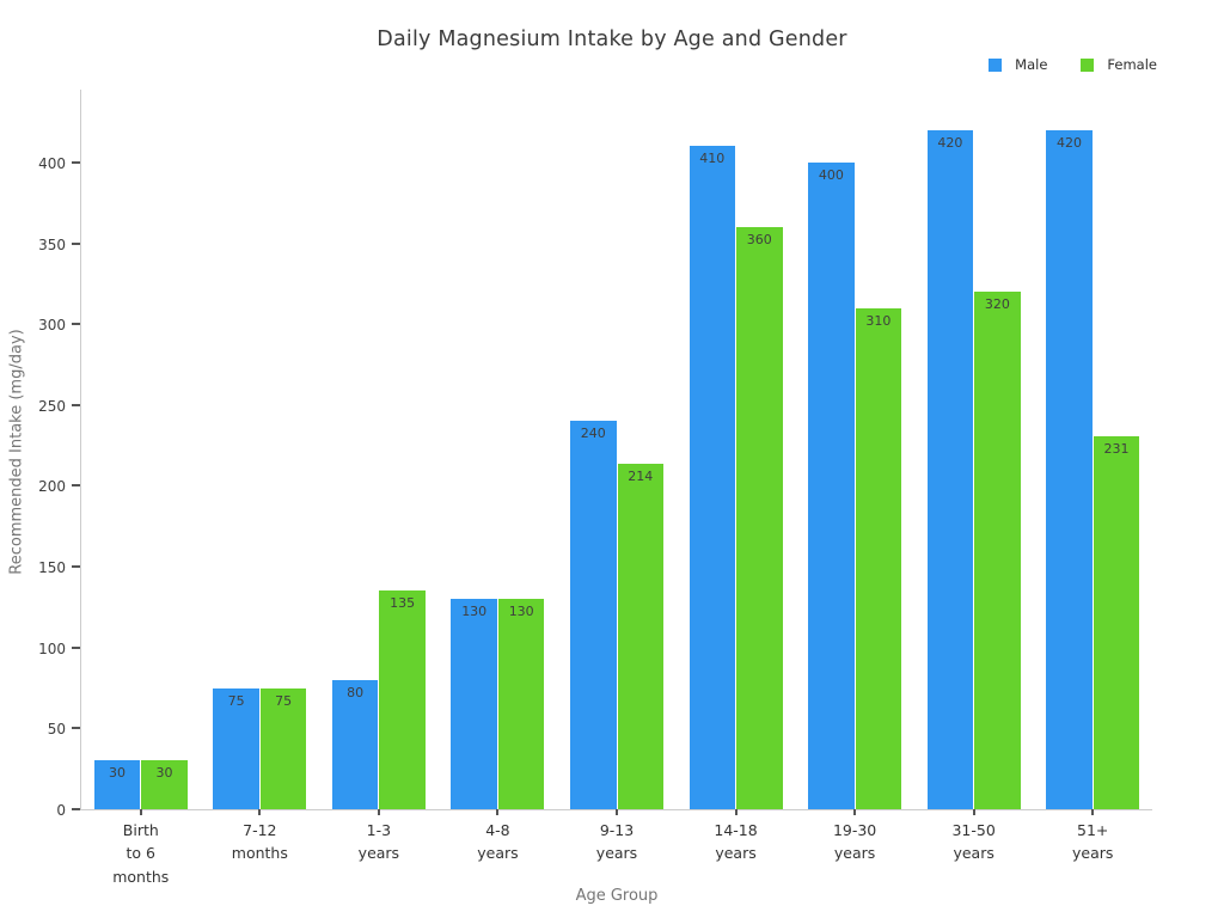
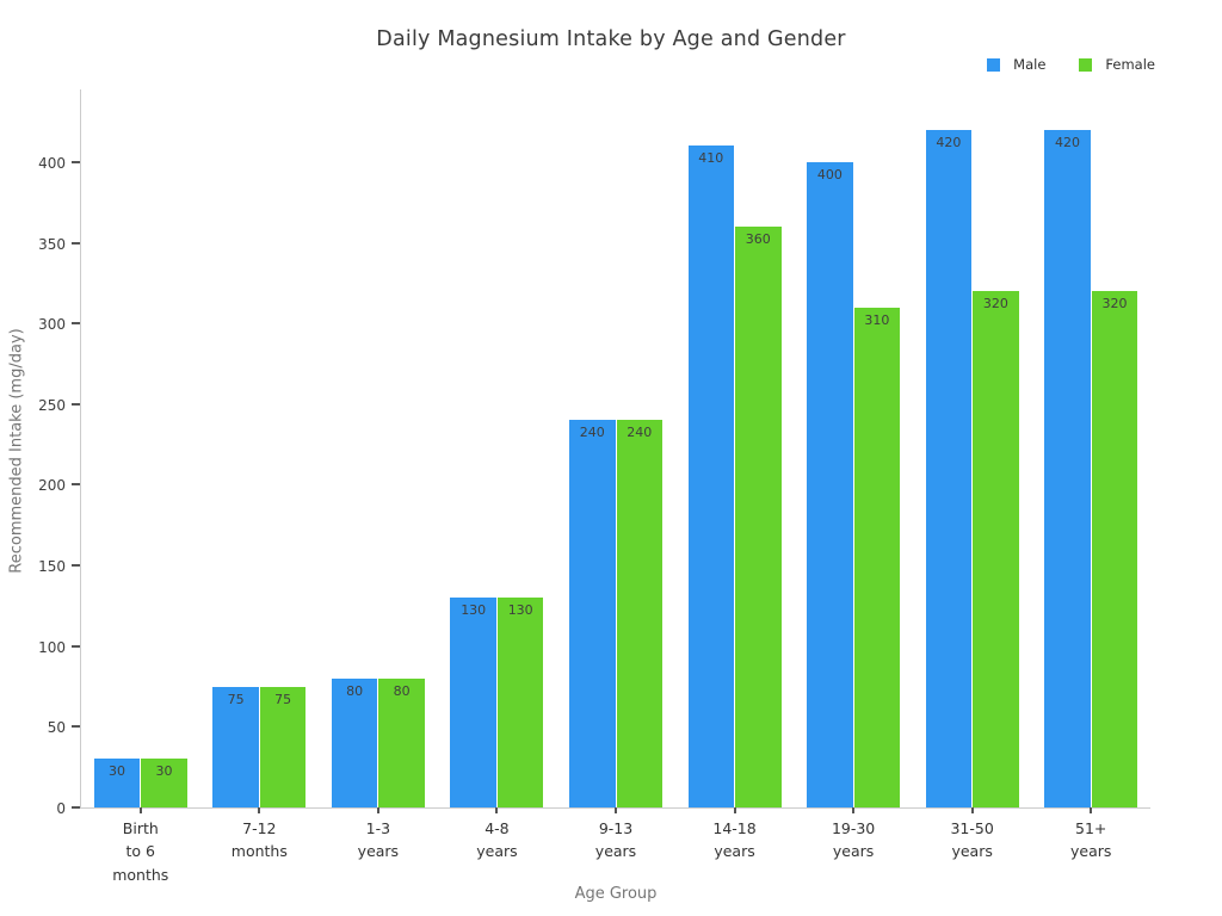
Female/1-3 years: 135 -> 80
Female/9-13 years: 214 -> 240
Female/51+ years: 231 -> 320
